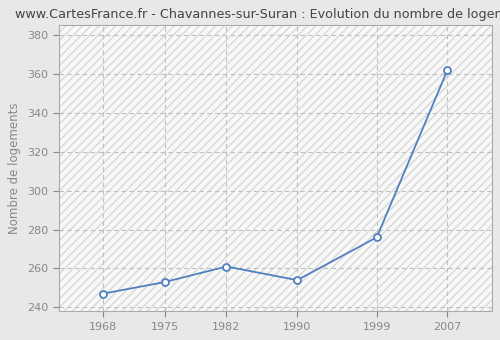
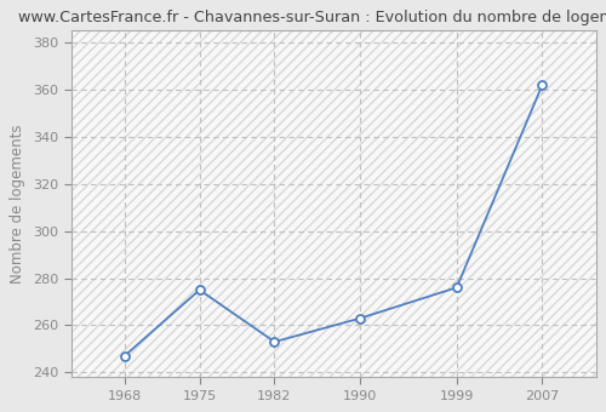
1975: 253 -> 275
1982: 261 -> 253
1990: 254 -> 263
